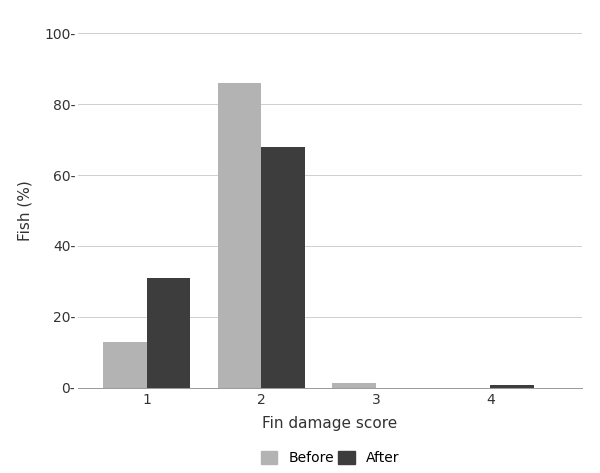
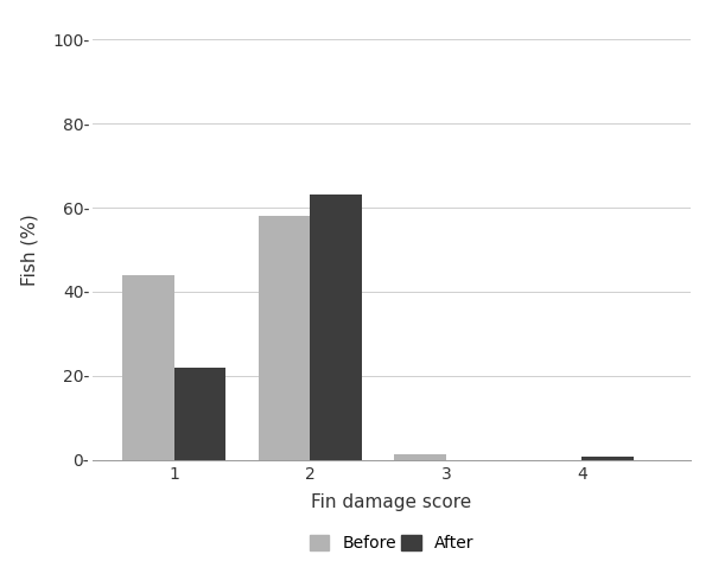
Before/1: 13.0- -> 44.0-
After/1: 31.0- -> 22.0-
Before/2: 86.0- -> 58.0-
After/2: 68.0- -> 63.0-
